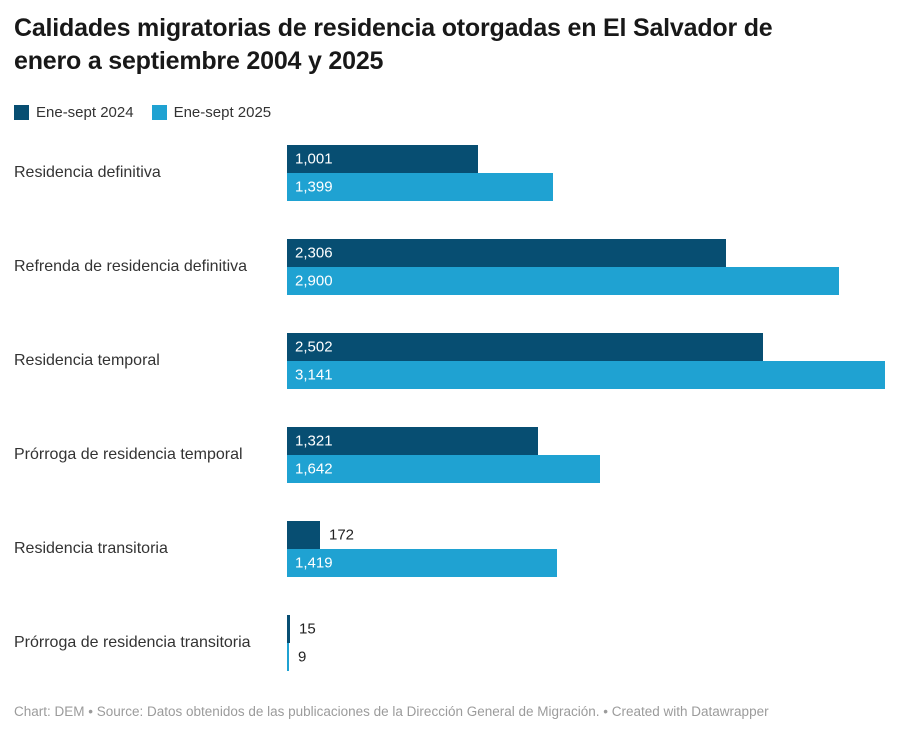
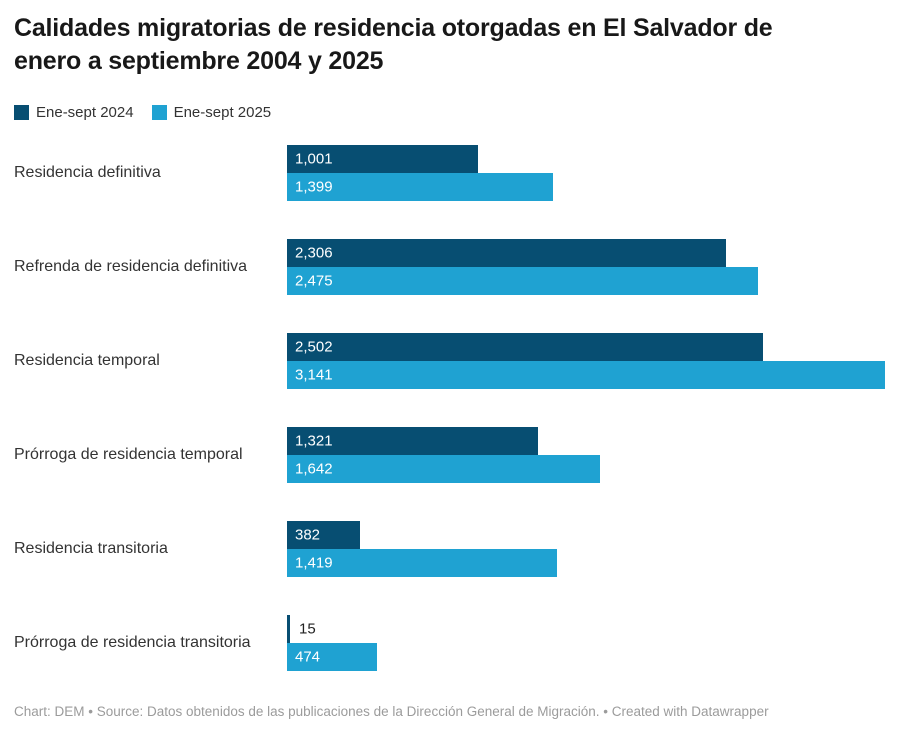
Ene-sept 2025/Refrenda de residencia definitiva: 2,900 -> 2,475
Ene-sept 2024/Residencia transitoria: 172 -> 382
Ene-sept 2025/Prórroga de residencia transitoria: 9 -> 474
